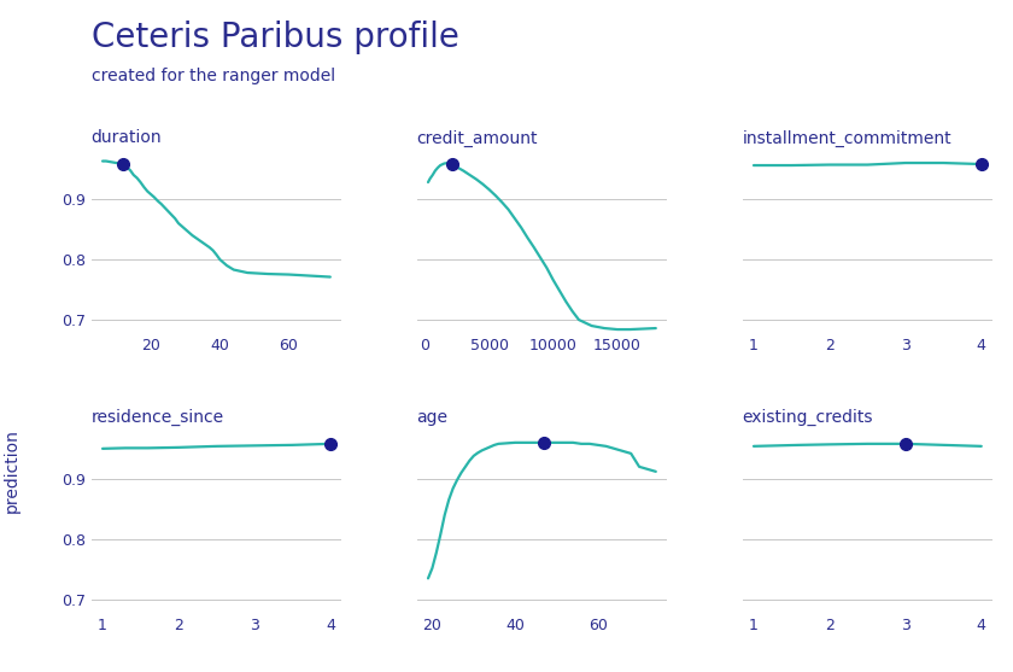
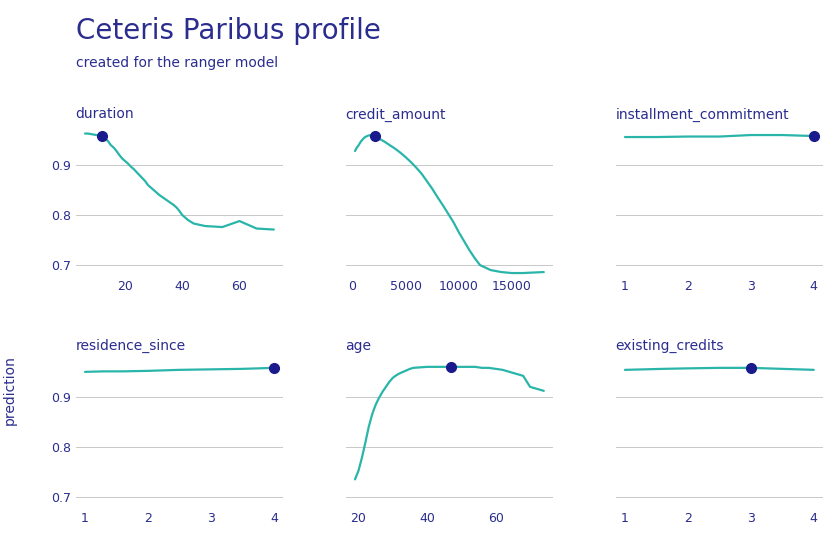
duration/60: 0.775 -> 0.788
